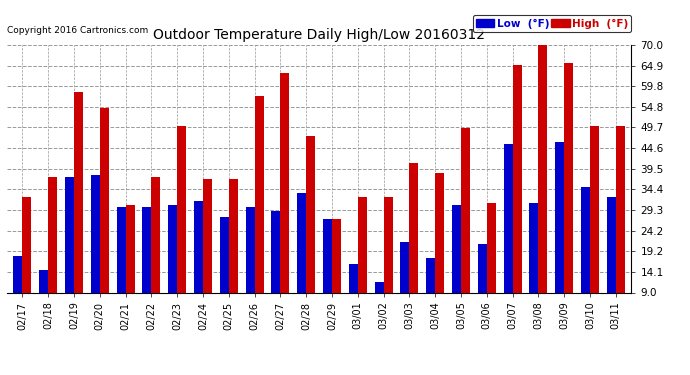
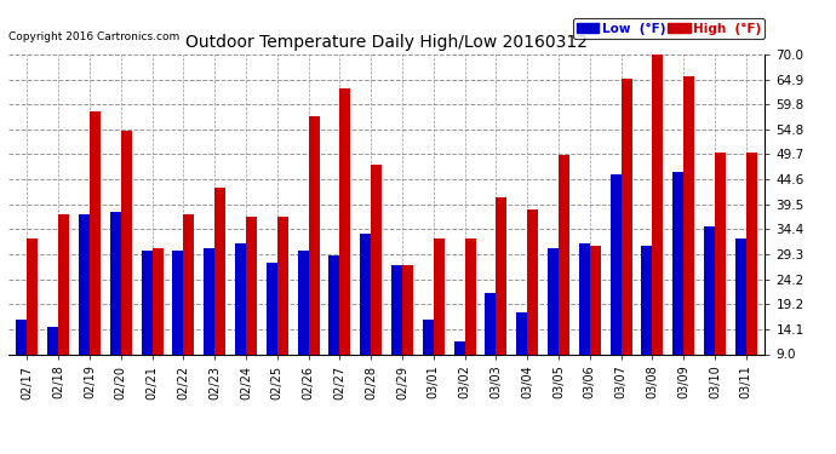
Low (°F)/02/17: 18.0 -> 16.0
High (°F)/02/23: 50.0 -> 43.0
Low (°F)/03/06: 21.0 -> 31.5
